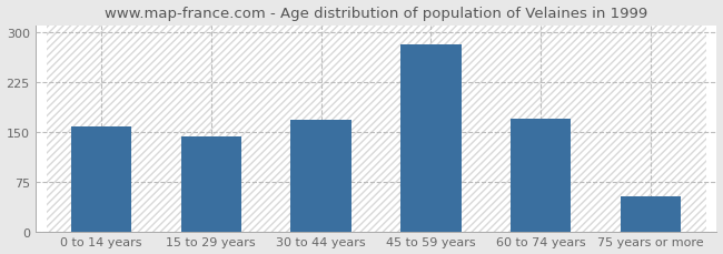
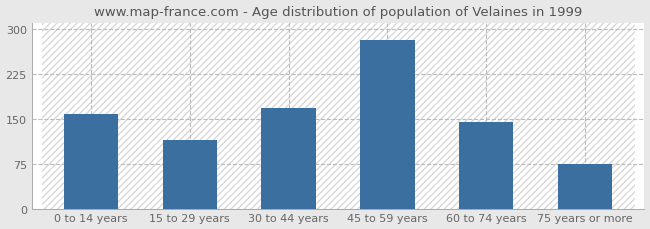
15 to 29 years: 143 -> 114
60 to 74 years: 170 -> 144
75 years or more: 52 -> 74
